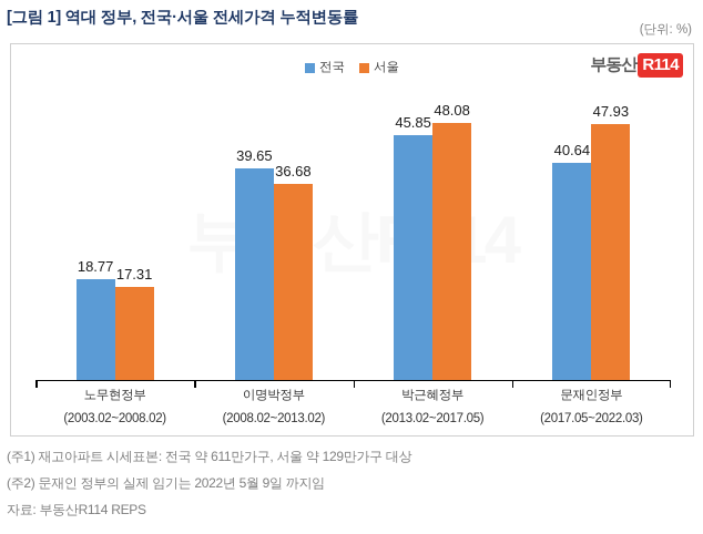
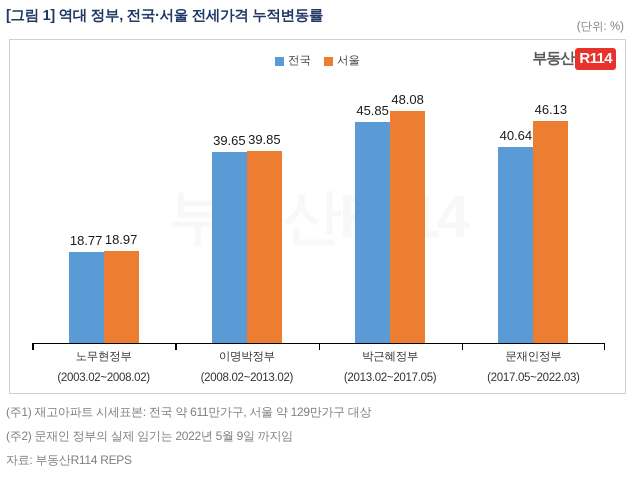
서울/노무현정부: 17.31 -> 18.97
서울/이명박정부: 36.68 -> 39.85
서울/문재인정부: 47.93 -> 46.13
